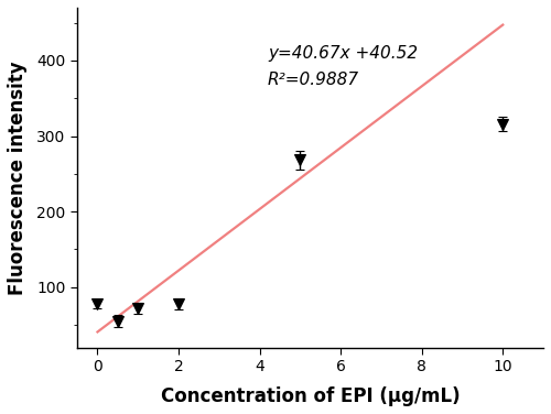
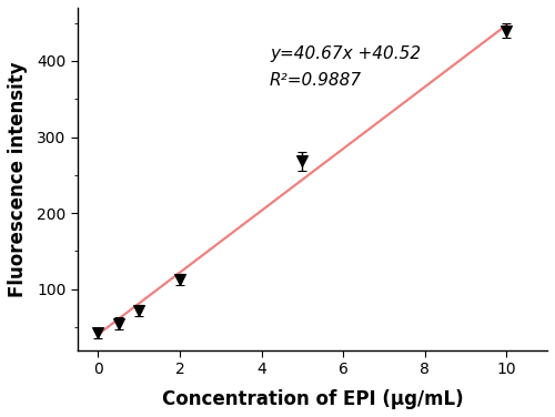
0: 78 -> 42
2: 78 -> 113
10: 316 -> 440
